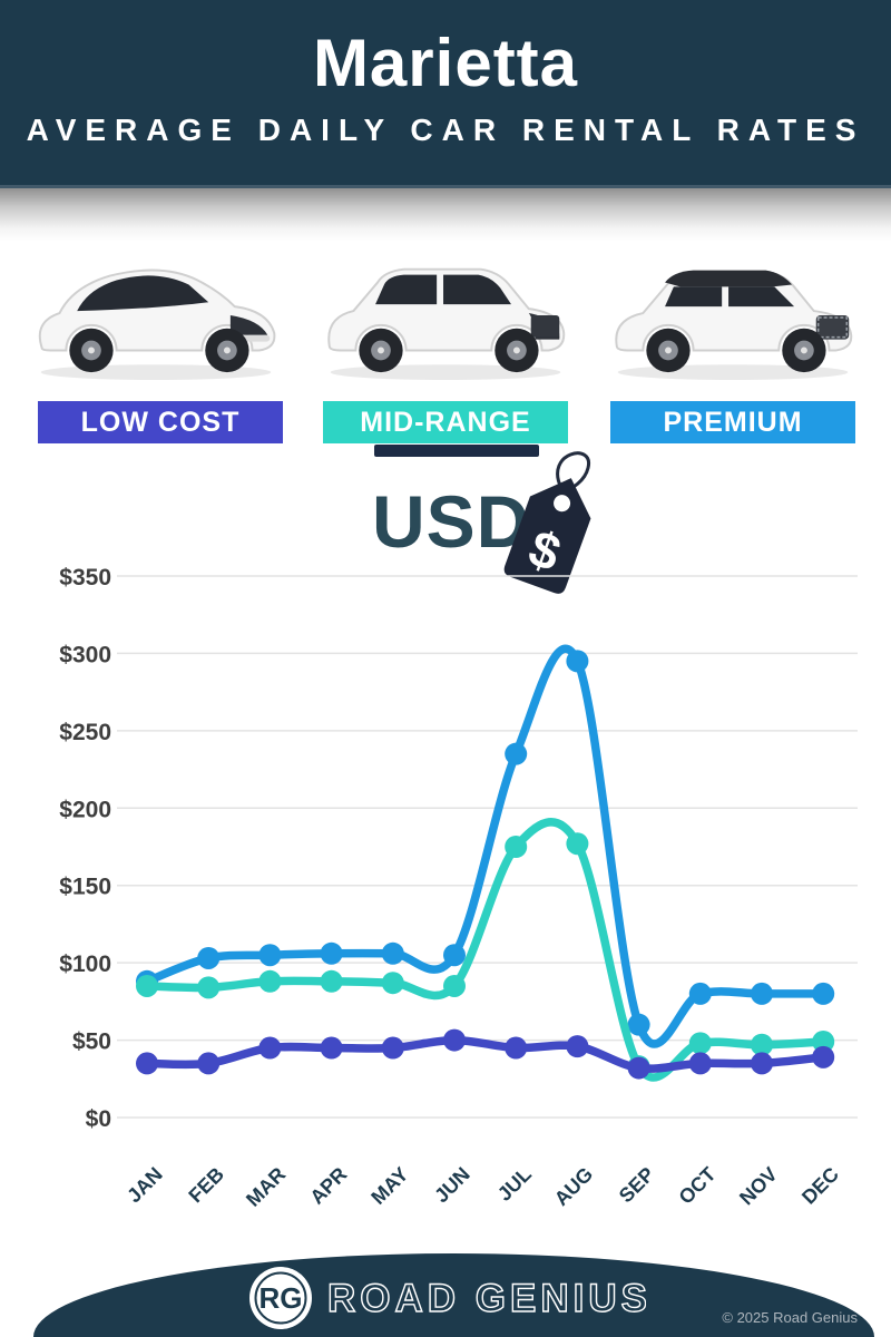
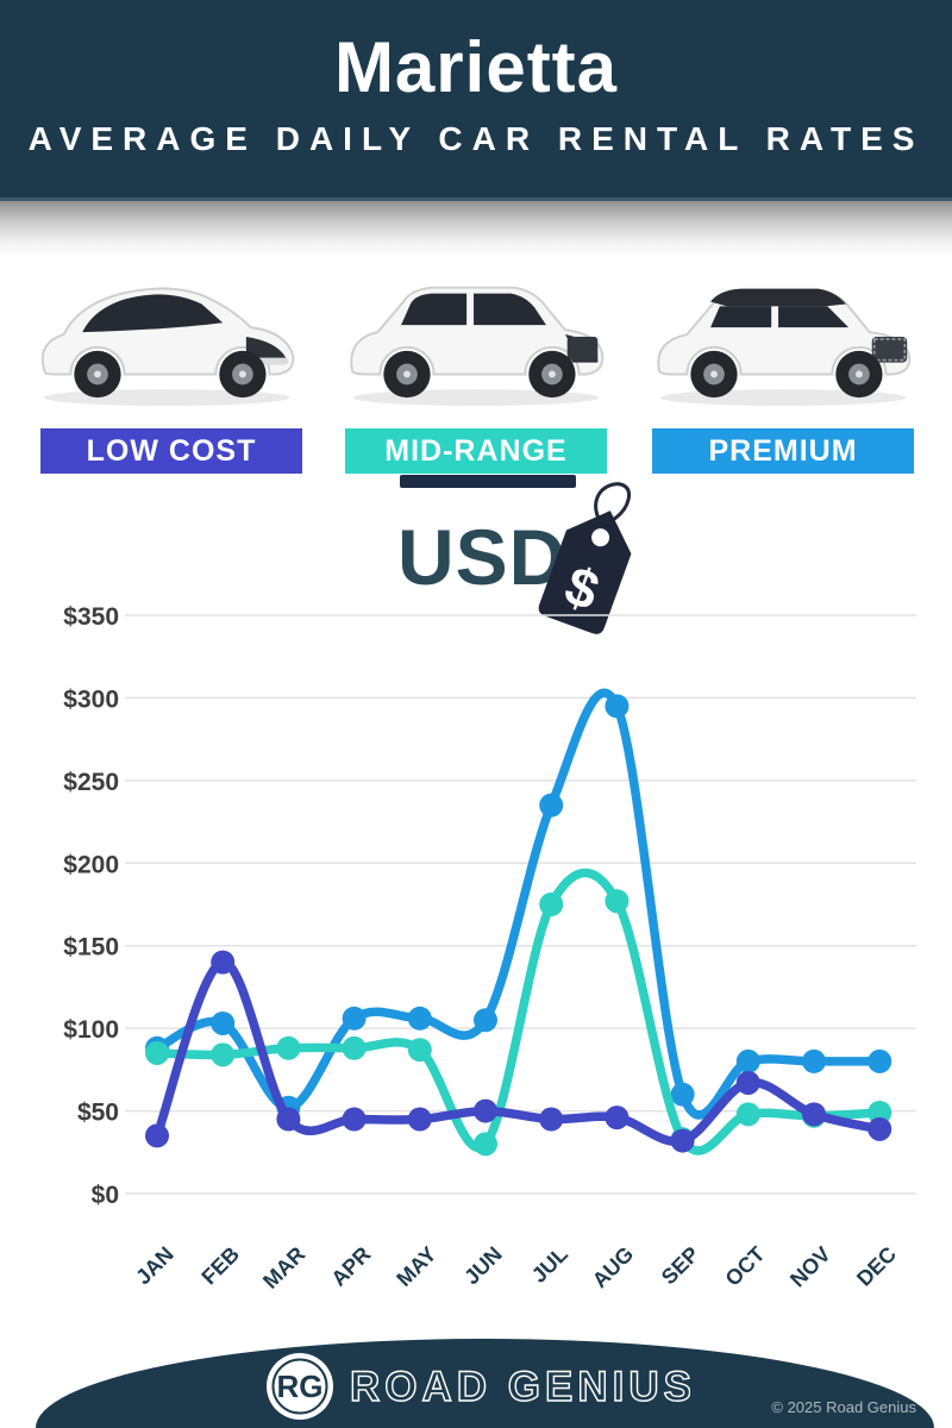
LOW COST/FEB: $35 -> $140
PREMIUM/MAR: $105 -> $52
MID-RANGE/JUN: $85 -> $30
LOW COST/OCT: $35 -> $67
LOW COST/NOV: $35 -> $48
